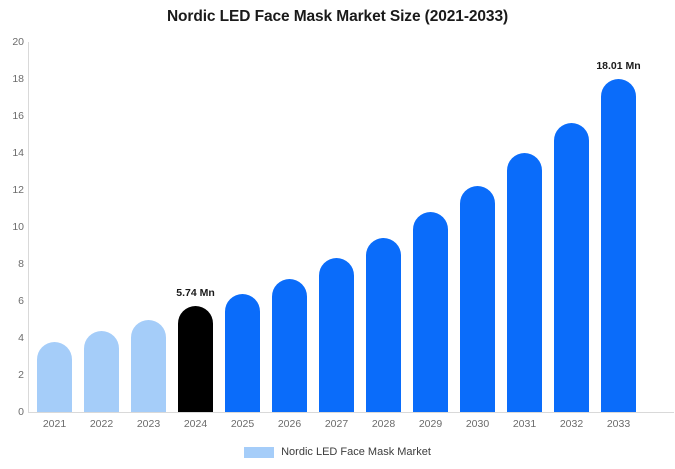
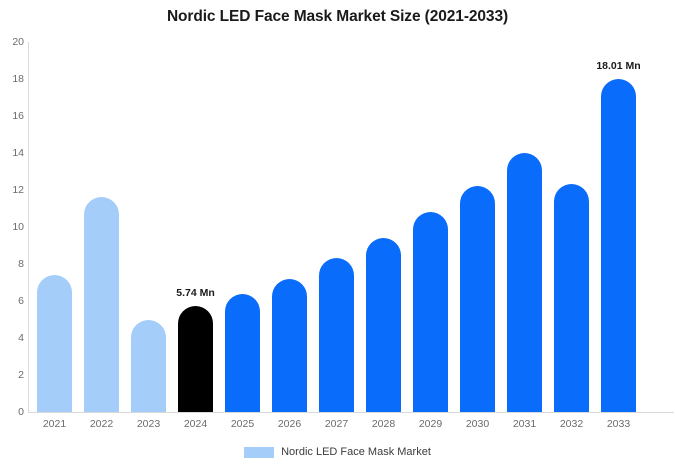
2021: 3.8 -> 7.4
2022: 4.4 -> 11.6
2032: 15.6 -> 12.3
